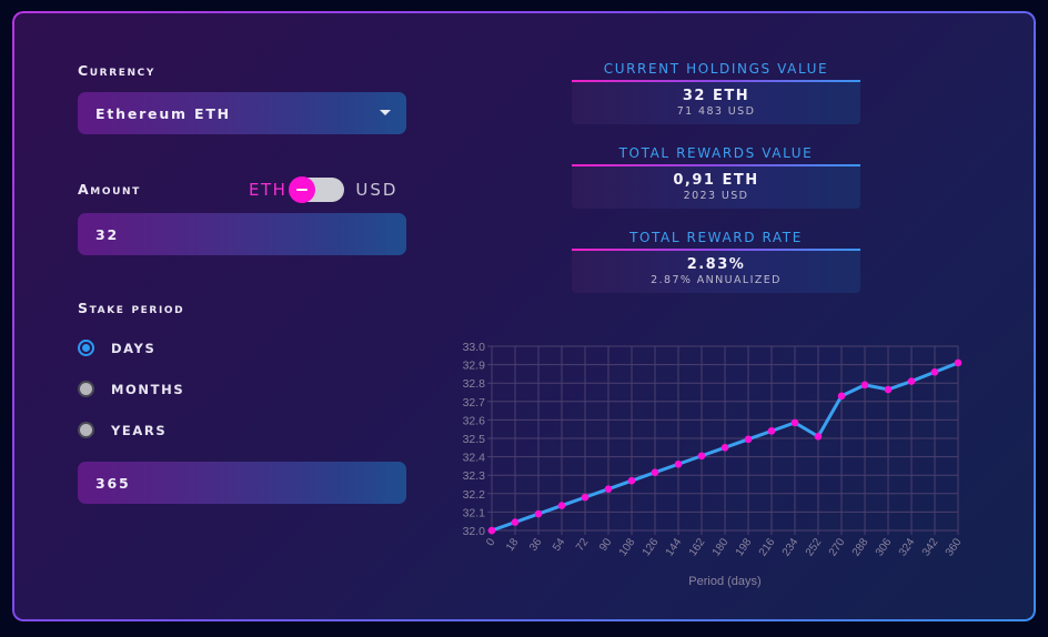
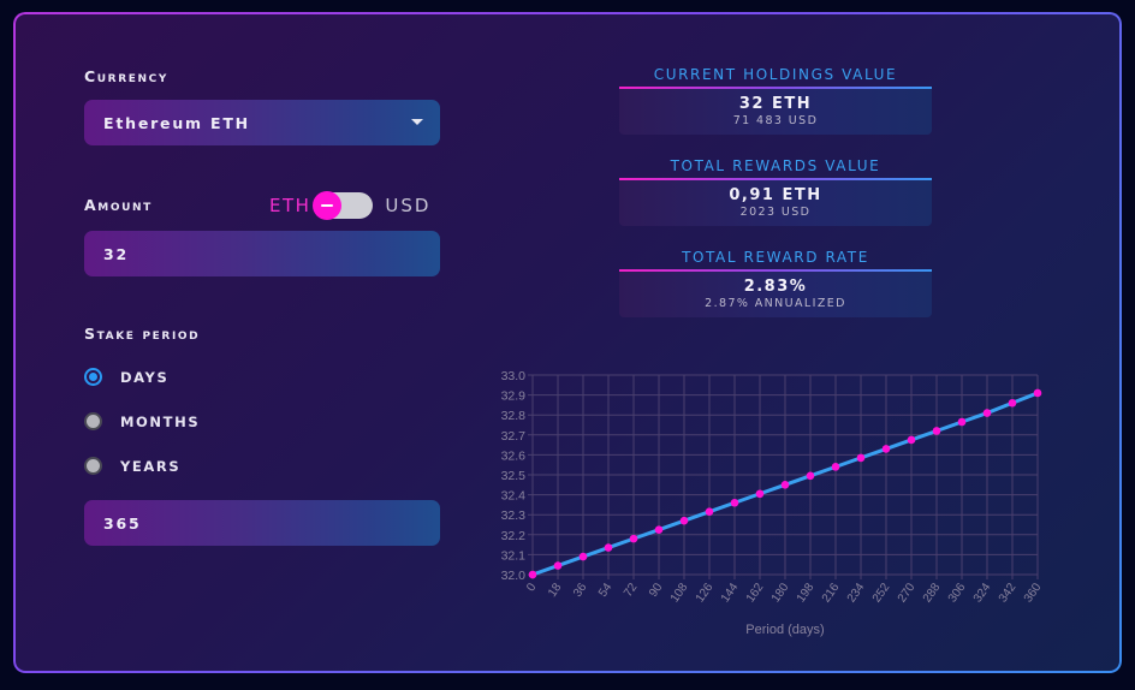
252: 32.51 -> 32.63
270: 32.73 -> 32.67
288: 32.79 -> 32.72
